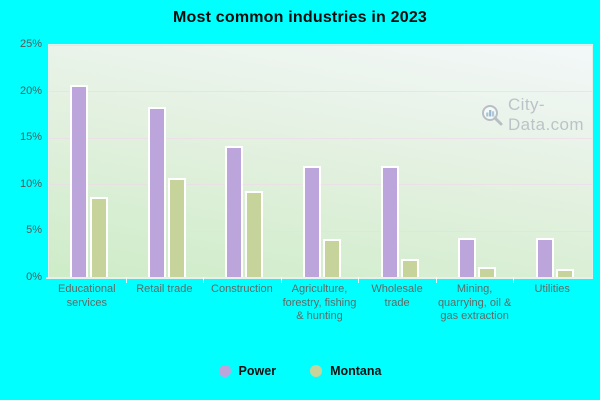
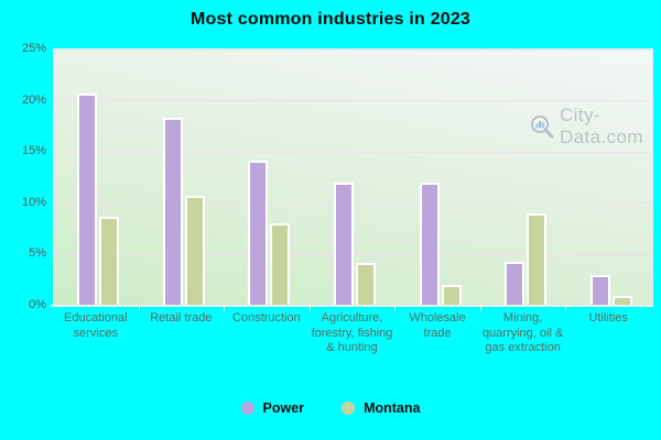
Montana/Construction: 9% -> 8%
Montana/Mining, quarrying, oil & gas extraction: 1% -> 9%
Power/Utilities: 4% -> 3%
